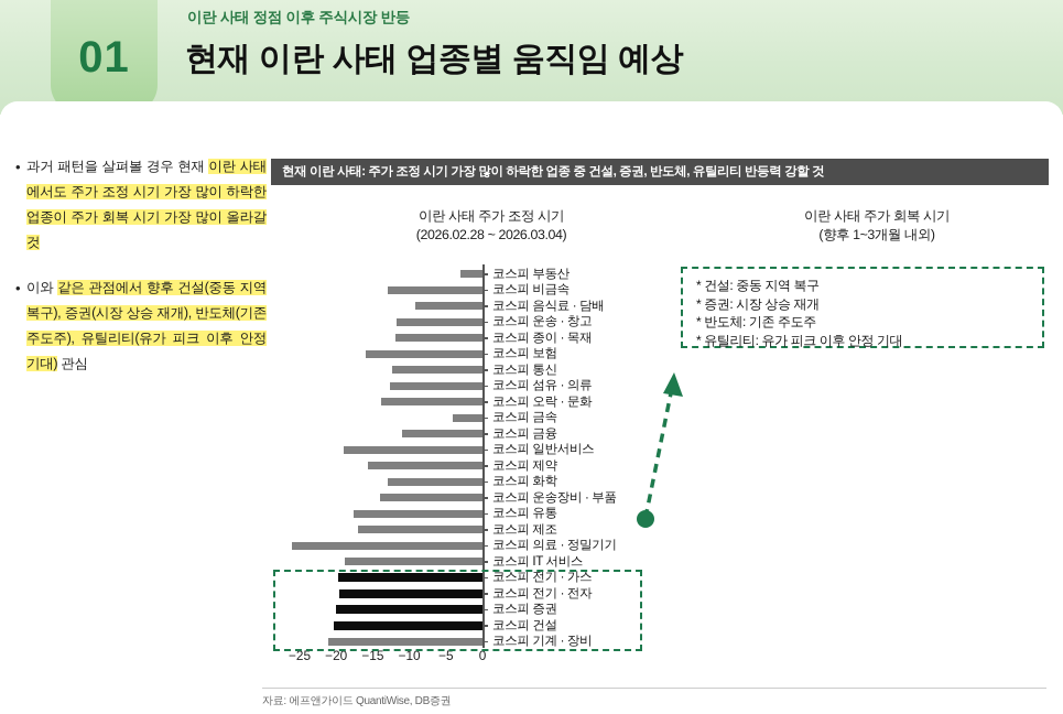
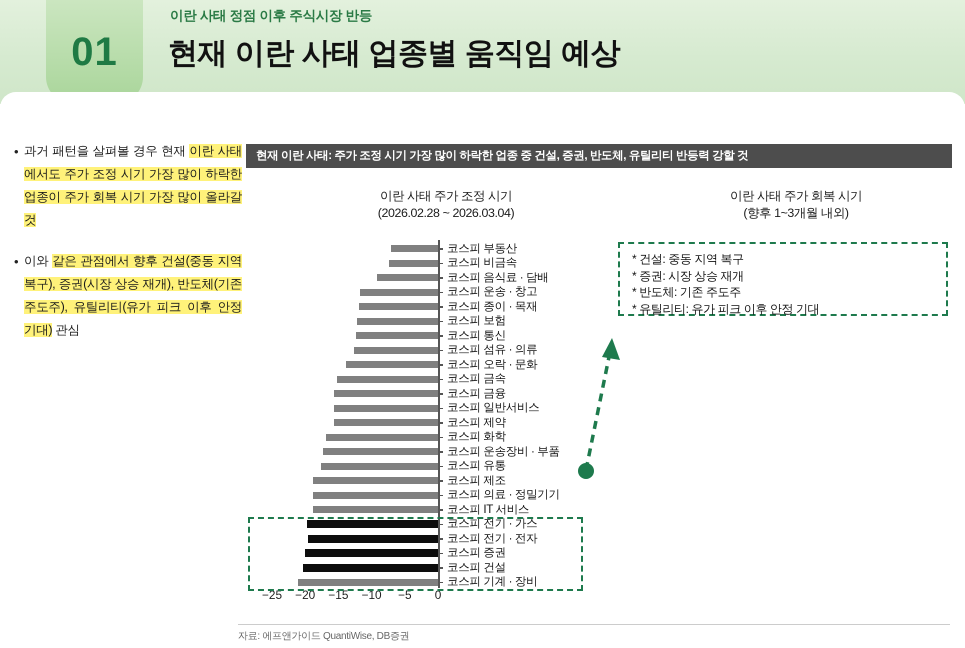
코스피 부동산: -3 -> -7
코스피 비금속: -13 -> -7
코스피 보험: -16 -> -12
코스피 금속: -4 -> -15
코스피 금융: -11 -> -16
코스피 일반서비스: -19 -> -16
코스피 화학: -13 -> -17
코스피 운송장비 · 부품: -14 -> -17
코스피 제조: -17 -> -19
코스피 의료 · 정밀기기: -26 -> -19
